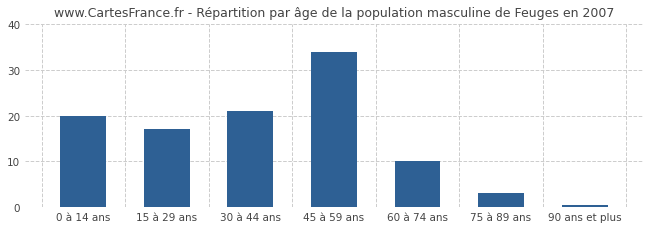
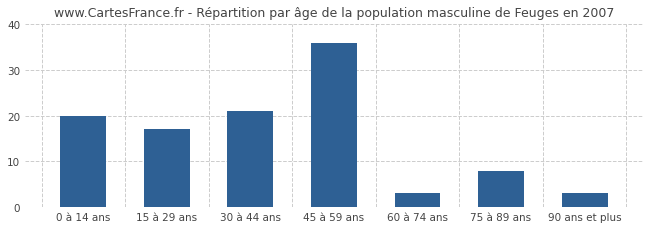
45 à 59 ans: 34.0 -> 36.0
60 à 74 ans: 10.0 -> 3.0
75 à 89 ans: 3.0 -> 8.0
90 ans et plus: 0.5 -> 3.0
